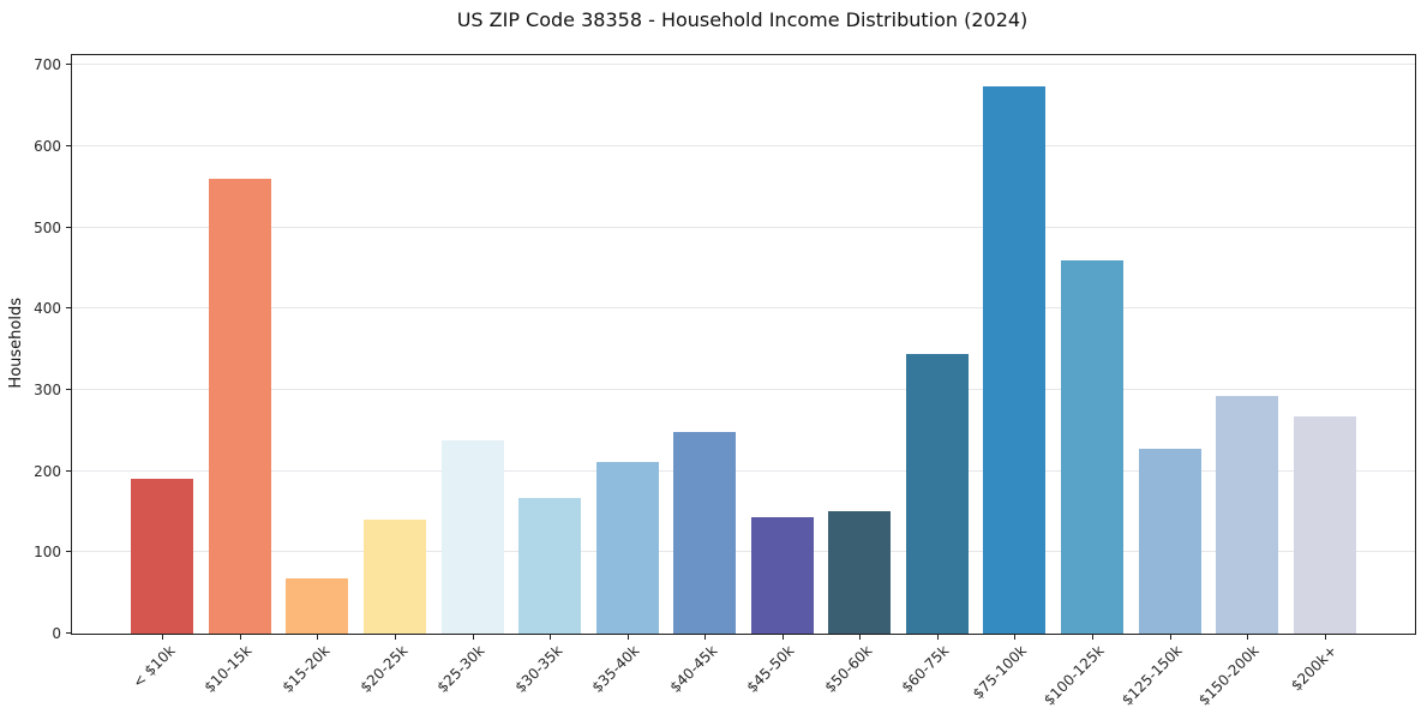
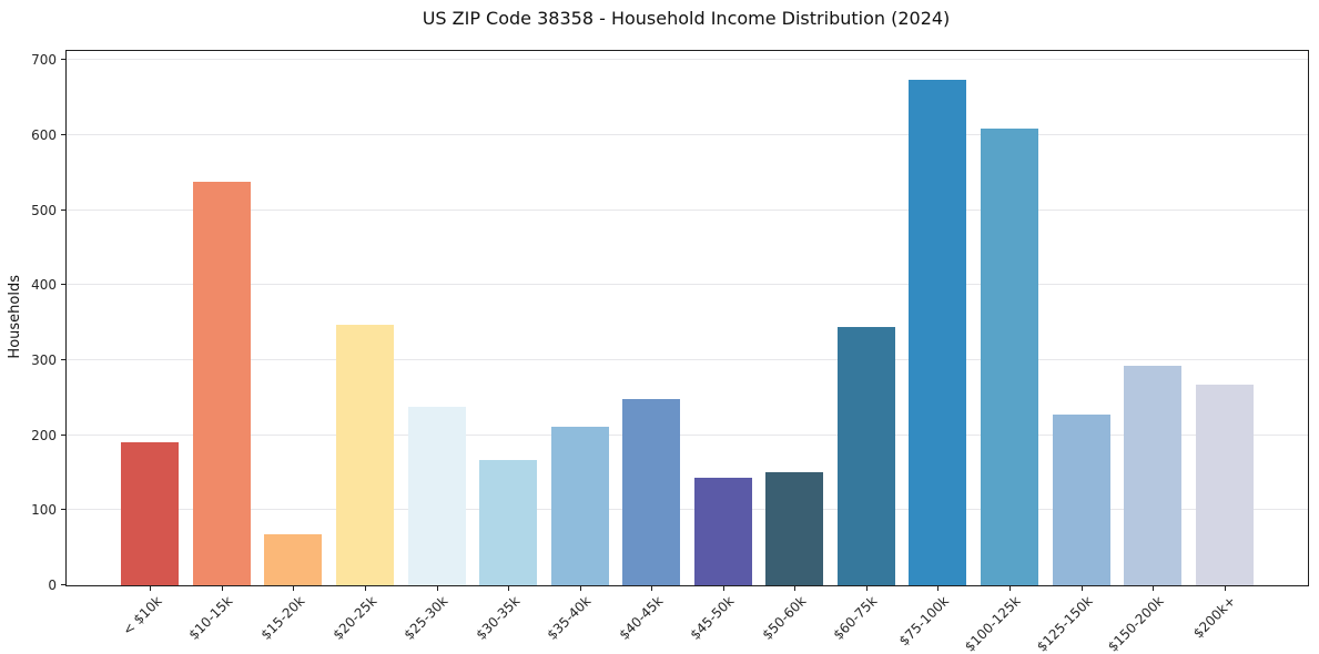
$10-15k: 560 -> 540
$20-25k: 140 -> 350
$100-125k: 460 -> 610
